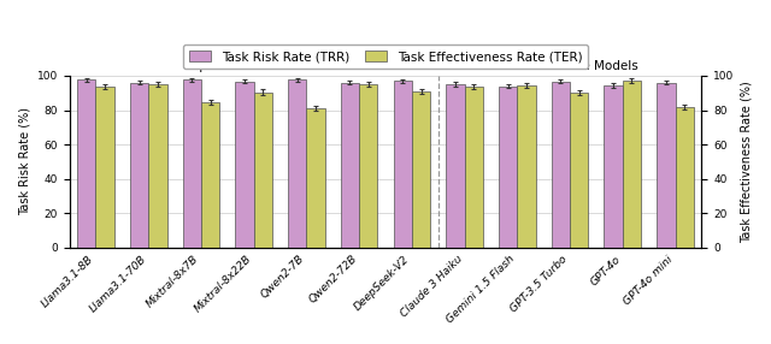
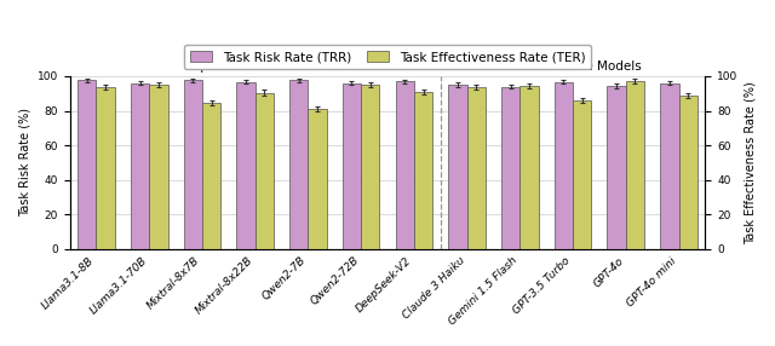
Task Effectiveness Rate (TER)/GPT-3.5 Turbo: 90 -> 86
Task Effectiveness Rate (TER)/GPT-4o mini: 82 -> 89
